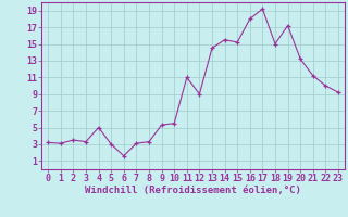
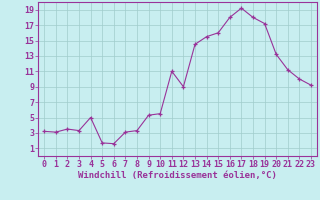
5: 3.0 -> 1.7
15: 15.2 -> 16.0
18: 15.0 -> 18.0
